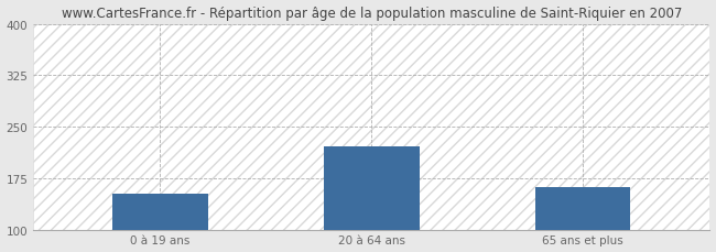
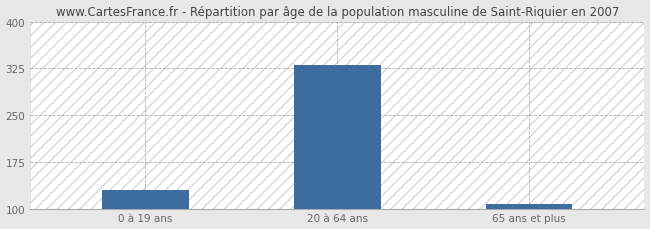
0 à 19 ans: 152 -> 130
20 à 64 ans: 222 -> 330
65 ans et plus: 162 -> 108
